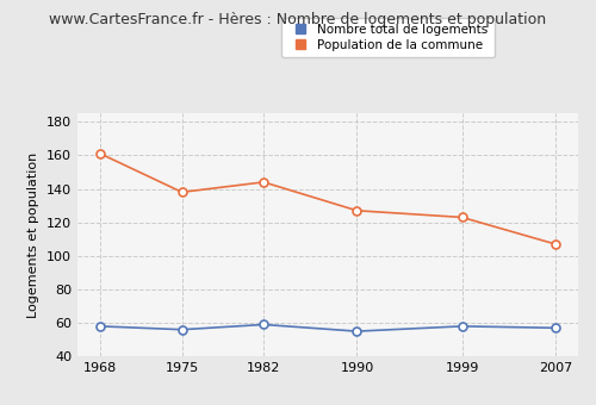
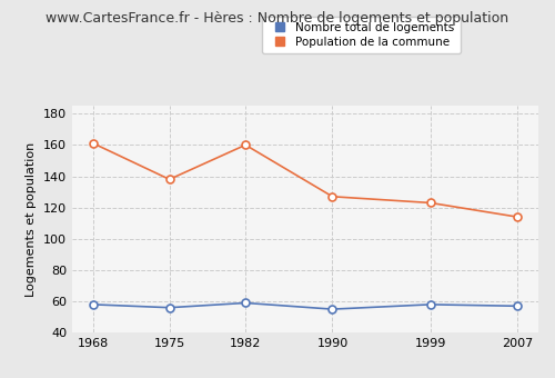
Population de la commune/1982: 144 -> 160
Population de la commune/2007: 107 -> 114
